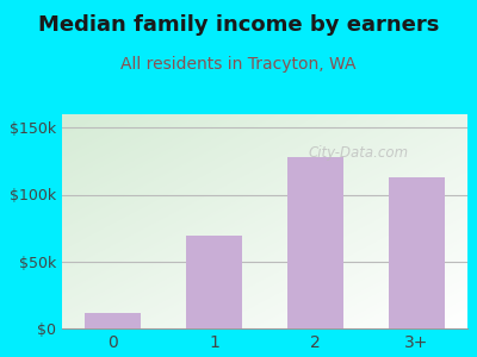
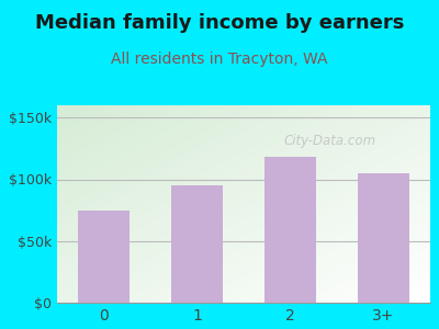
0: $12k -> $75k
1: $69k -> $95k
2: $128k -> $118k
3+: $113k -> $105k
